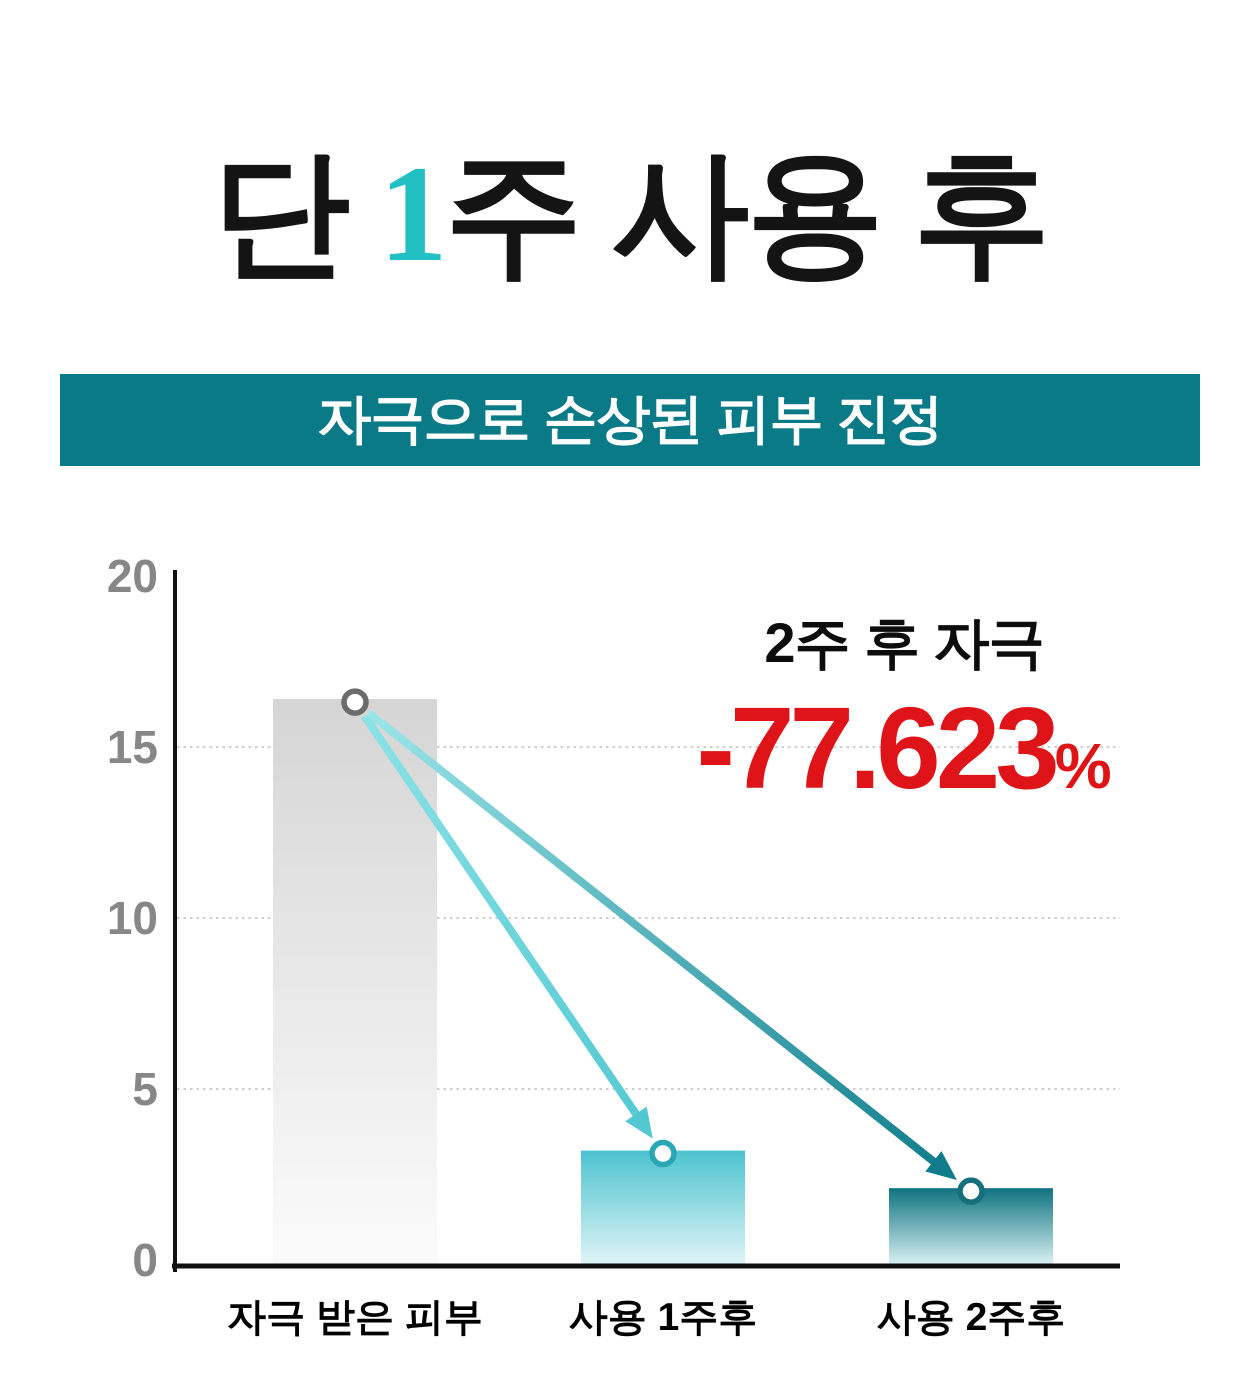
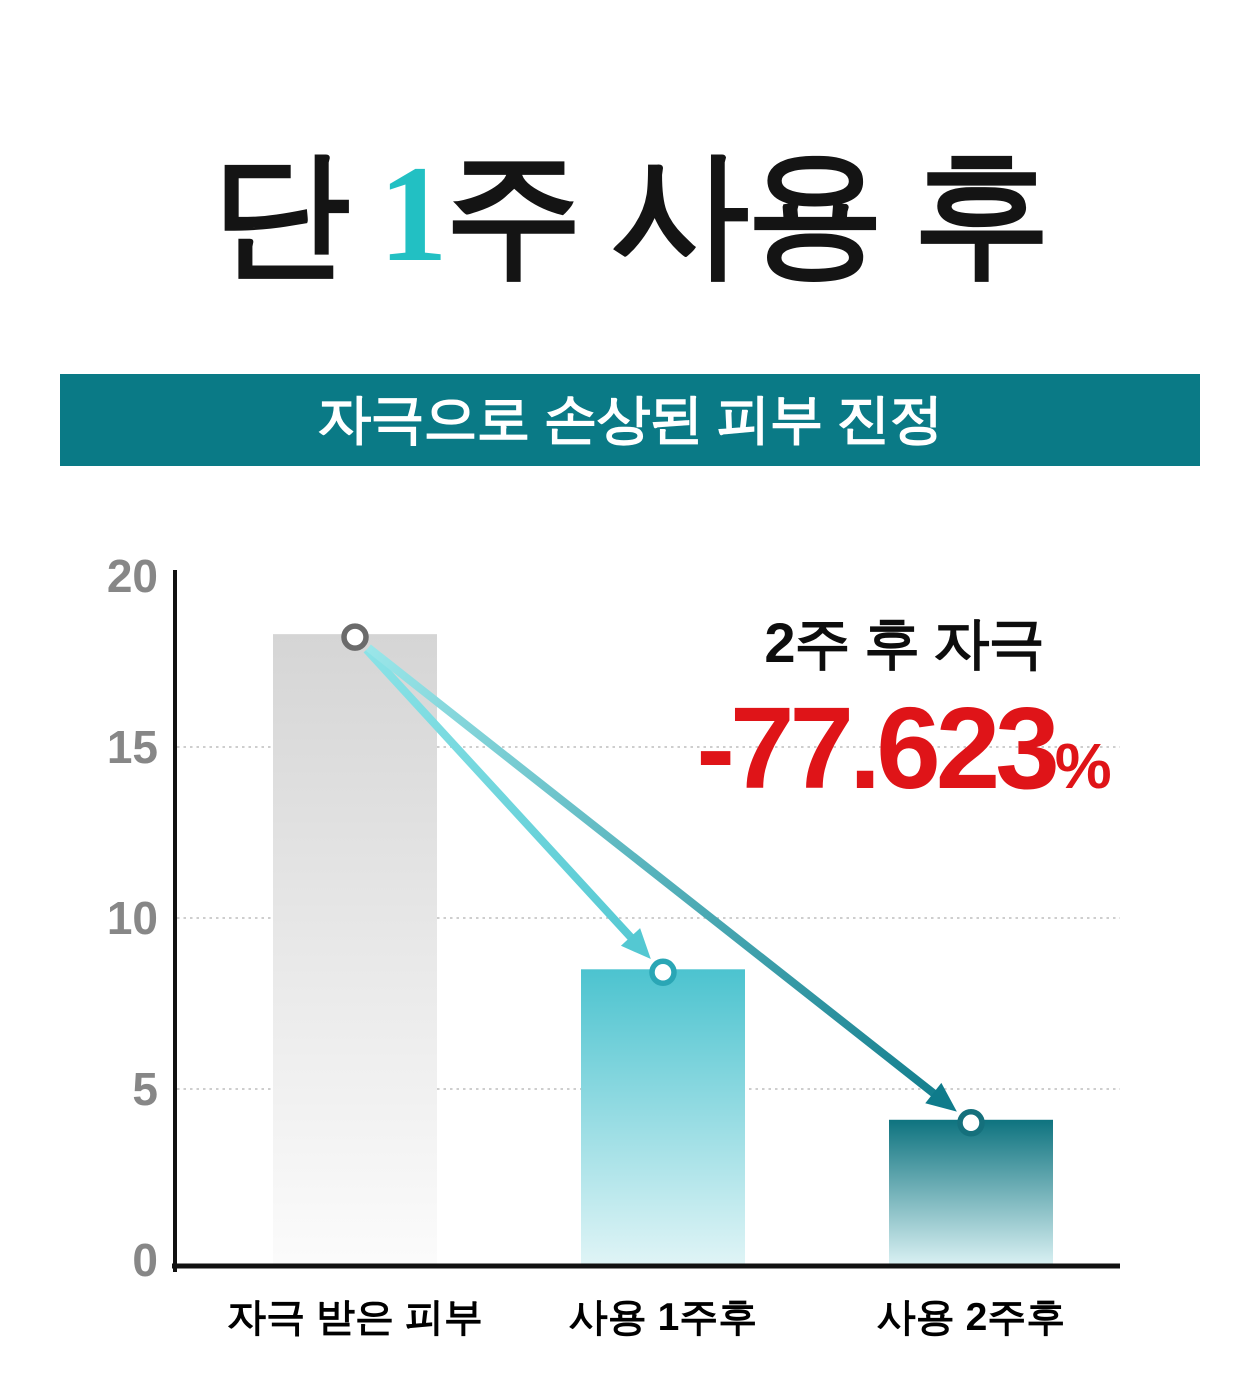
자극 받은 피부: 16.4 -> 18.3
사용 1주후: 3.2 -> 8.5
사용 2주후: 2.1 -> 4.1
